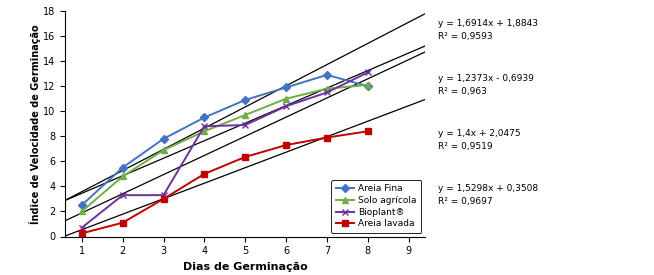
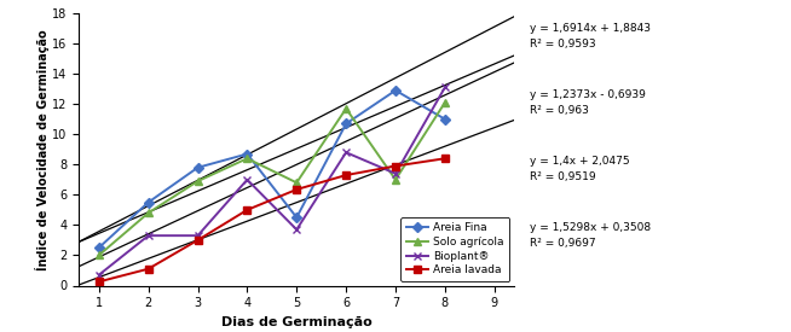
Areia Fina/4: 9.5 -> 8.7
Bioplant®/4: 8.8 -> 7.0
Areia Fina/5: 10.9 -> 4.5
Solo agrícola/5: 9.7 -> 6.8
Bioplant®/5: 8.9 -> 3.7
Areia Fina/6: 11.9 -> 10.7
Solo agrícola/6: 11.0 -> 11.7
Bioplant®/6: 10.4 -> 8.8
Solo agrícola/7: 11.8 -> 7.0
Bioplant®/7: 11.5 -> 7.4
Areia Fina/8: 12.0 -> 11.0
